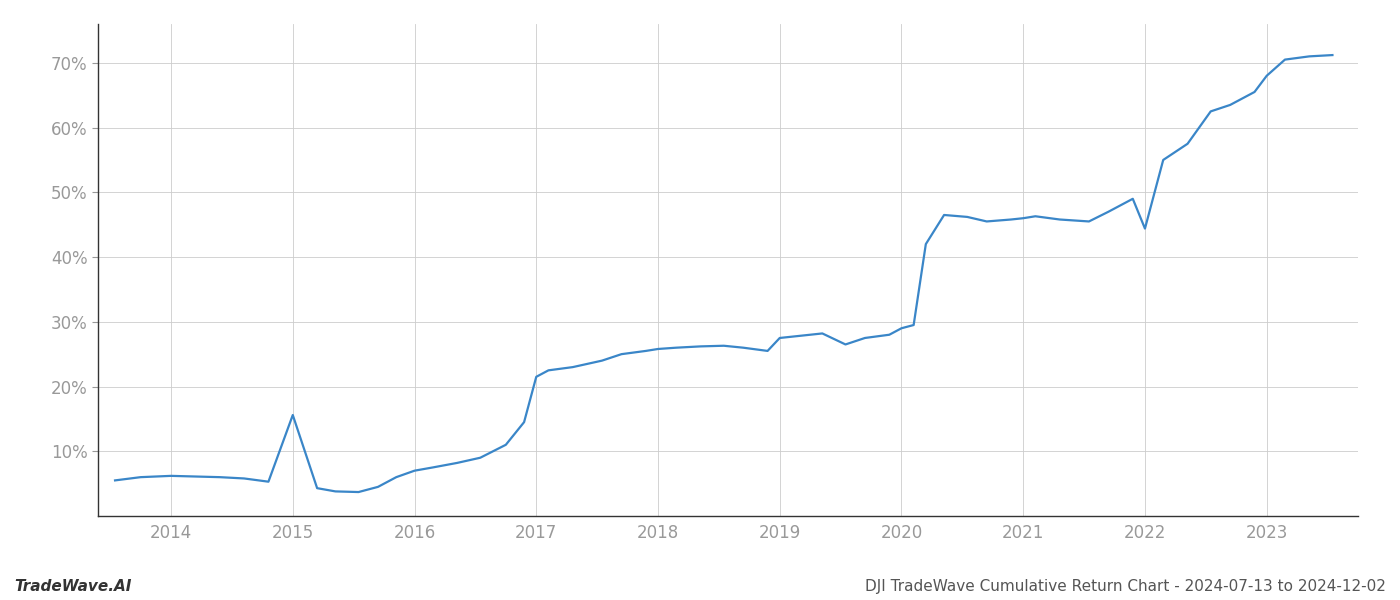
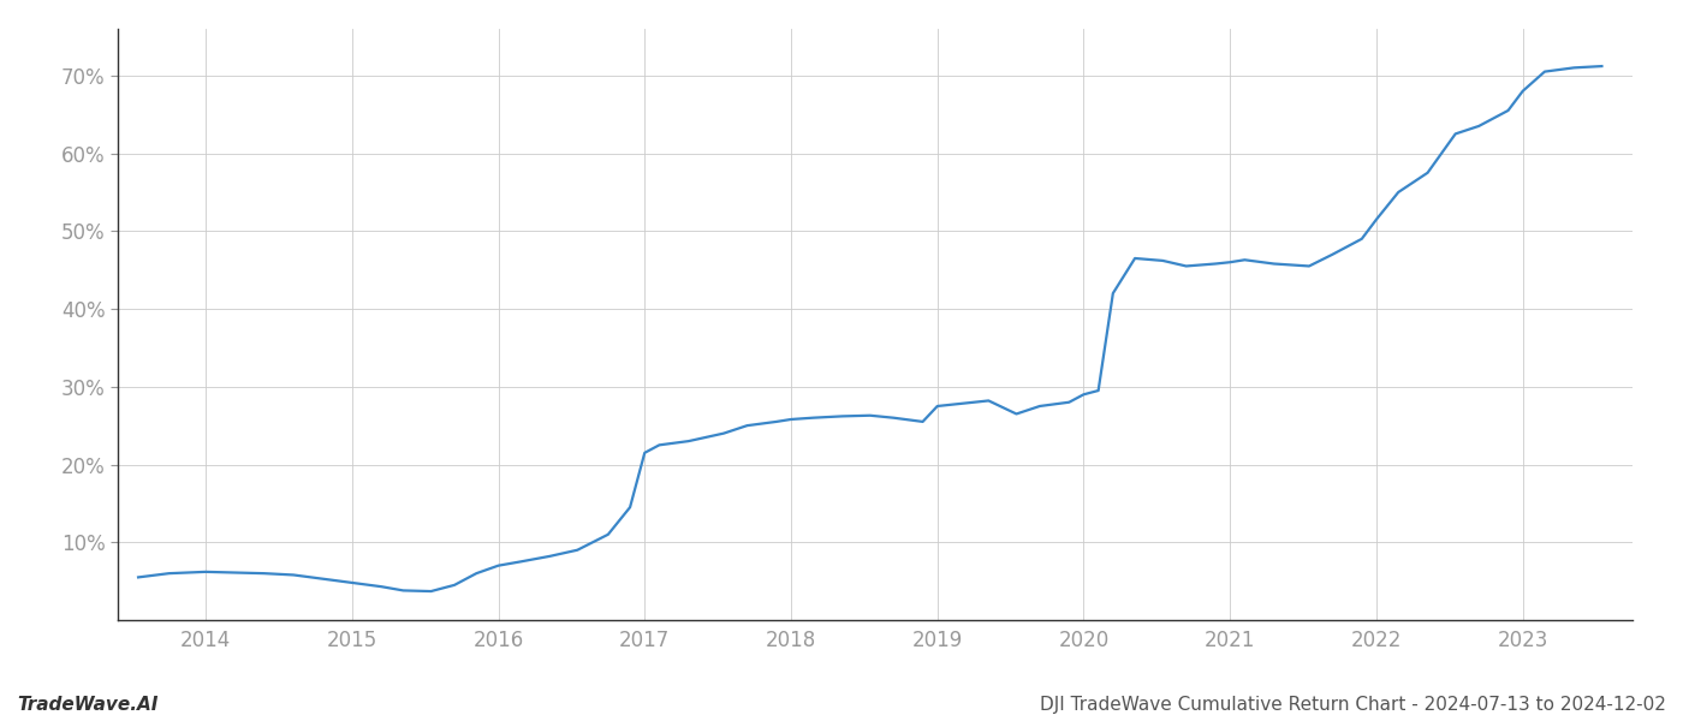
2015: 15.6% -> 4.8%
2022: 44.4% -> 51.5%
